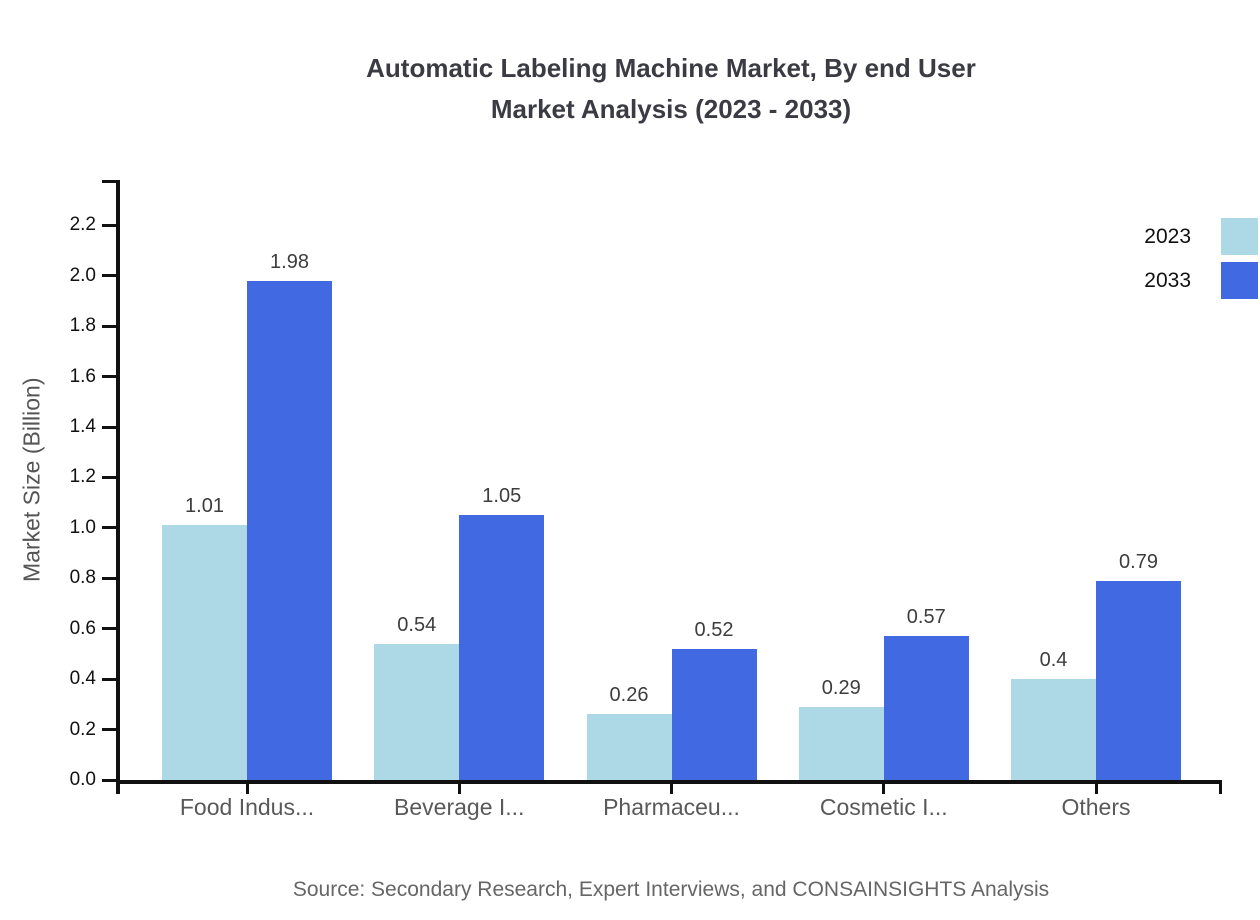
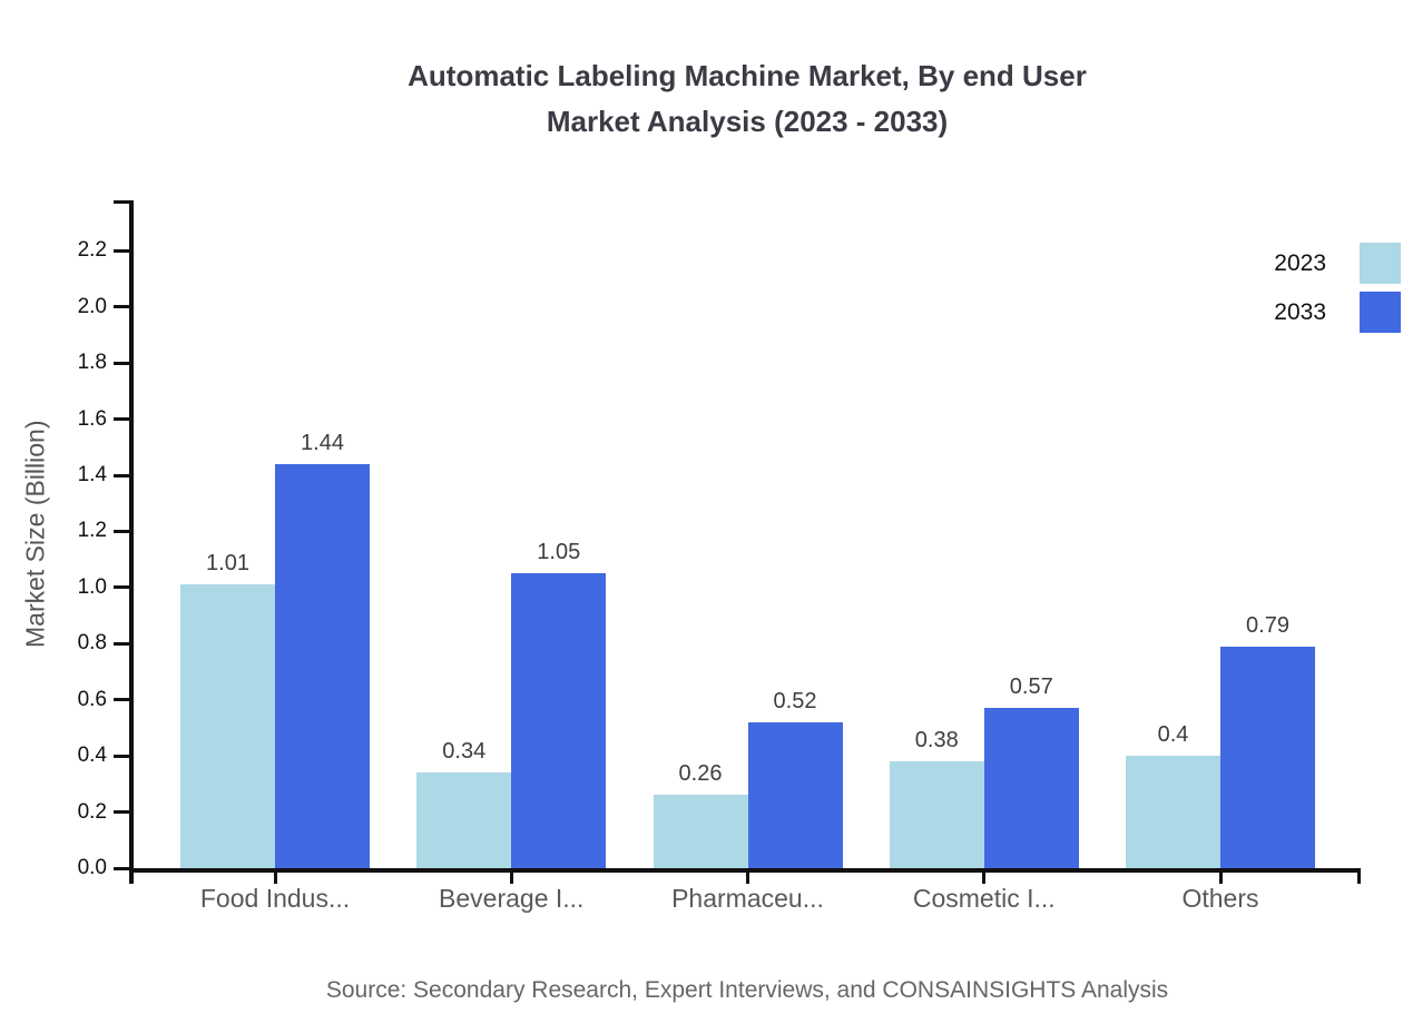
2033/Food Indus...: 1.98 -> 1.44
2023/Beverage I...: 0.54 -> 0.34
2023/Cosmetic I...: 0.29 -> 0.38
